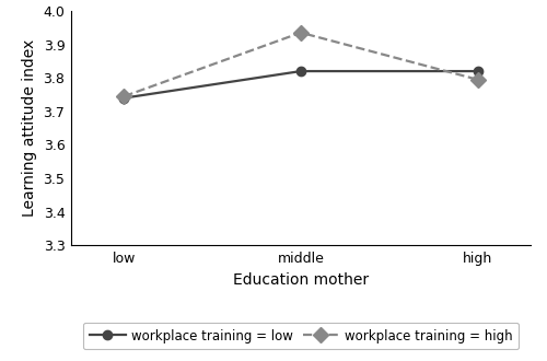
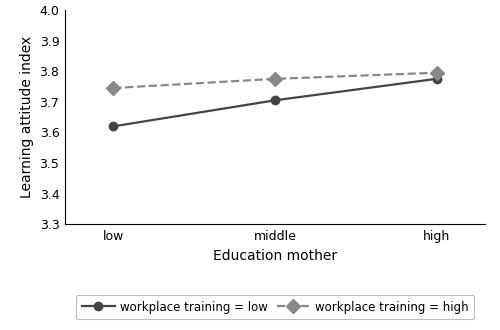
workplace training = low/low: 3.740 -> 3.620
workplace training = low/middle: 3.820 -> 3.705
workplace training = high/middle: 3.935 -> 3.775
workplace training = low/high: 3.820 -> 3.775
